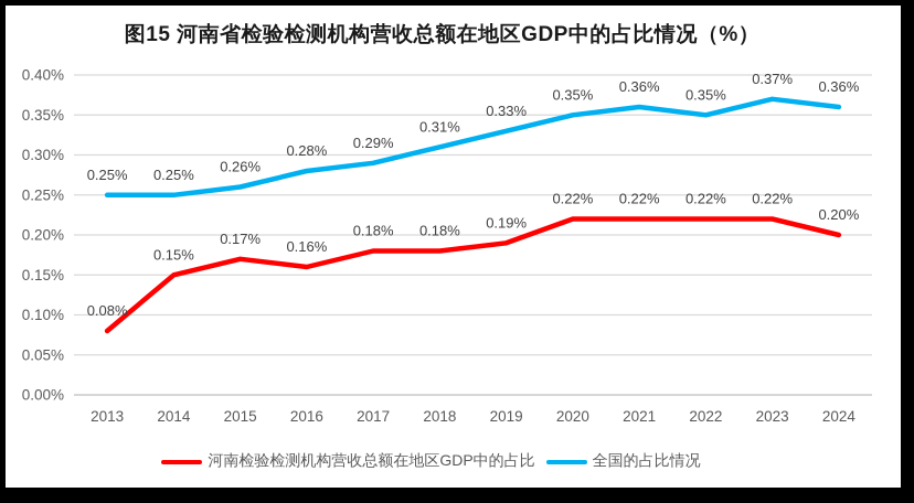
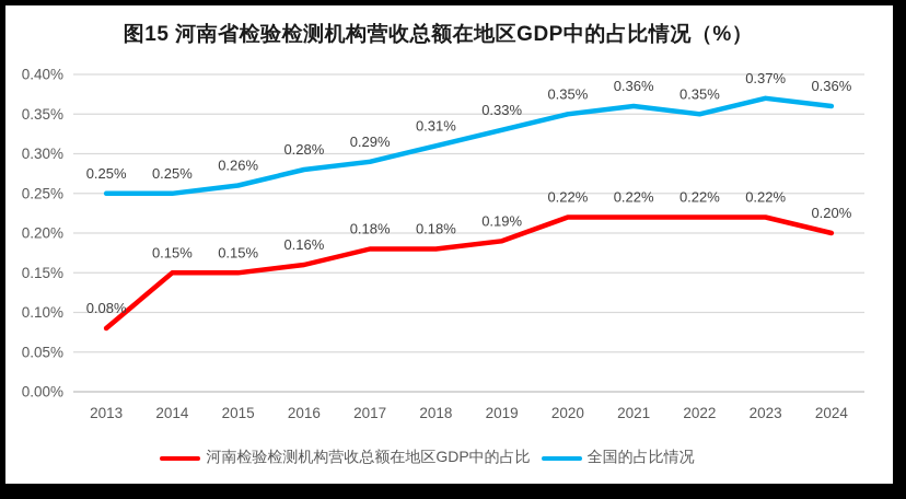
河南检验检测机构营收总额在地区GDP中的占比/2015: 0.17% -> 0.15%
